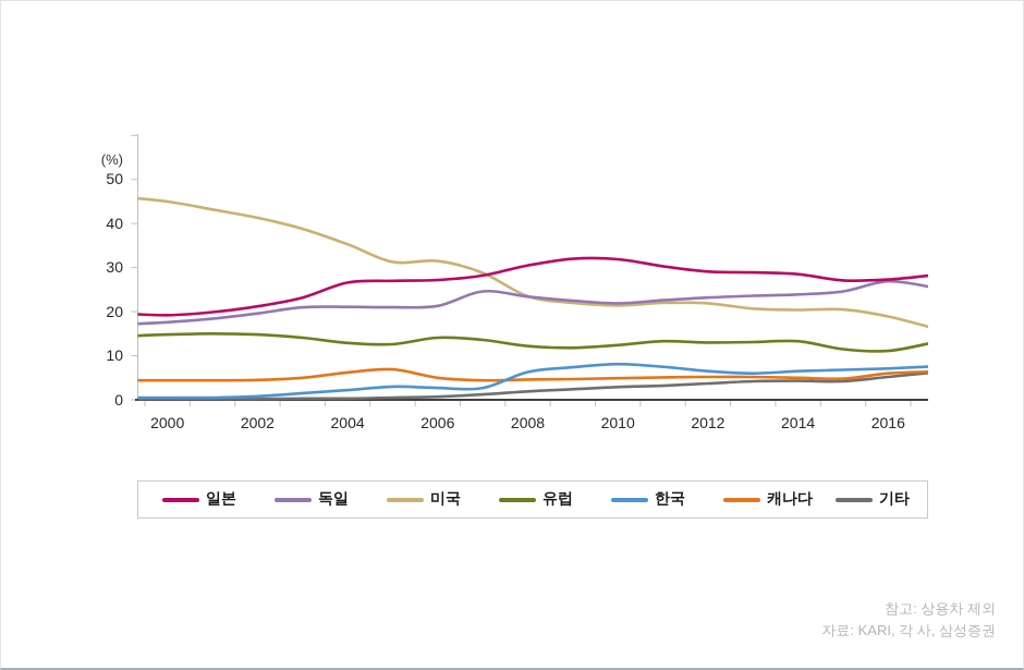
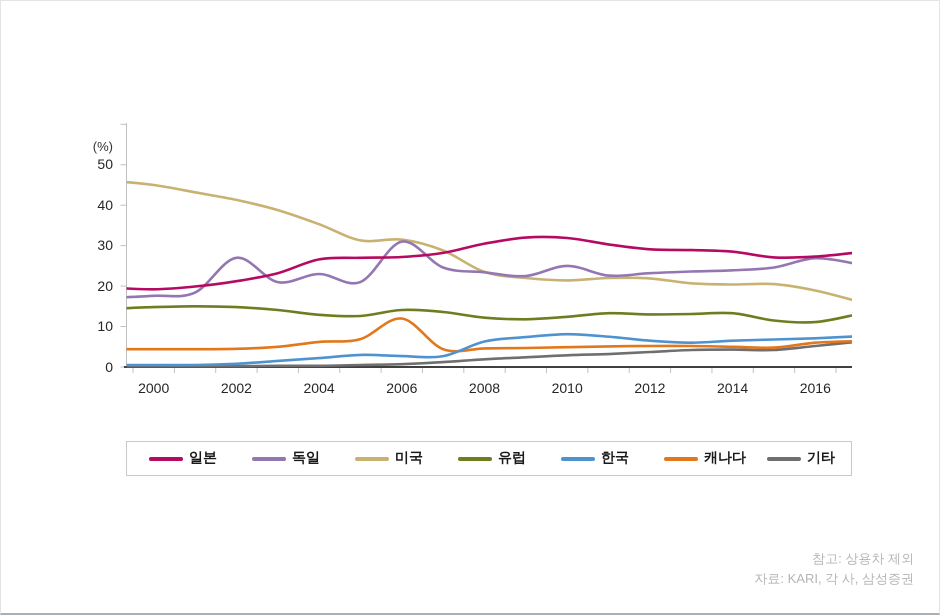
독일/2002: 20 -> 27
독일/2004: 21 -> 23
독일/2006: 21 -> 31
캐나다/2006: 5 -> 12
독일/2010: 22 -> 25
